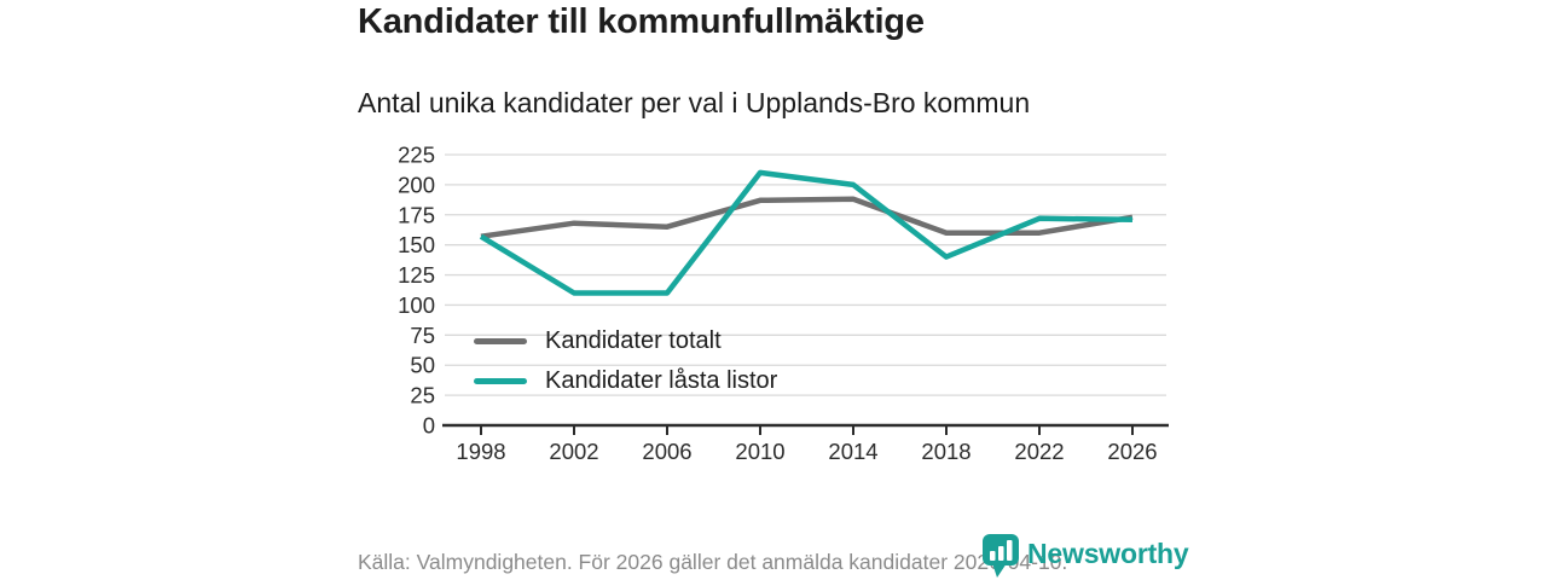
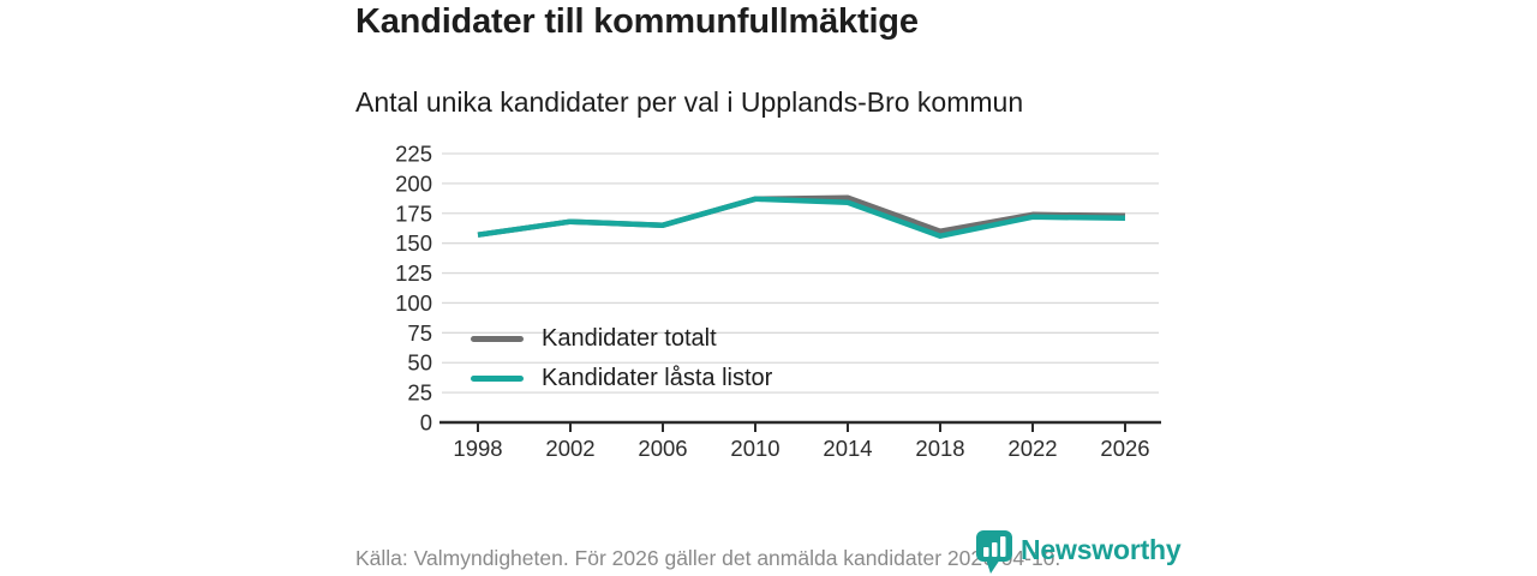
Kandidater låsta listor/2002: 110 -> 170
Kandidater låsta listor/2006: 110 -> 160
Kandidater låsta listor/2010: 210 -> 190
Kandidater låsta listor/2014: 200 -> 180
Kandidater låsta listor/2018: 140 -> 160
Kandidater totalt/2022: 160 -> 170
